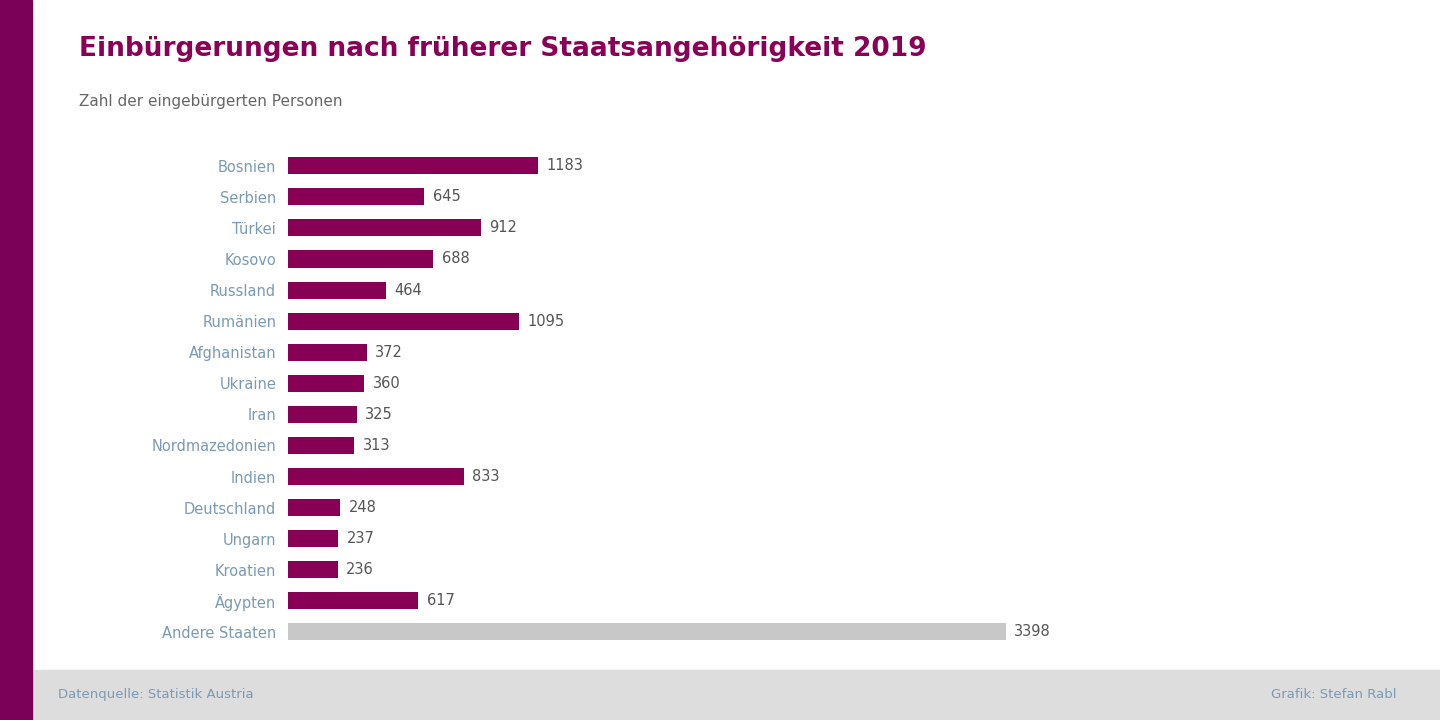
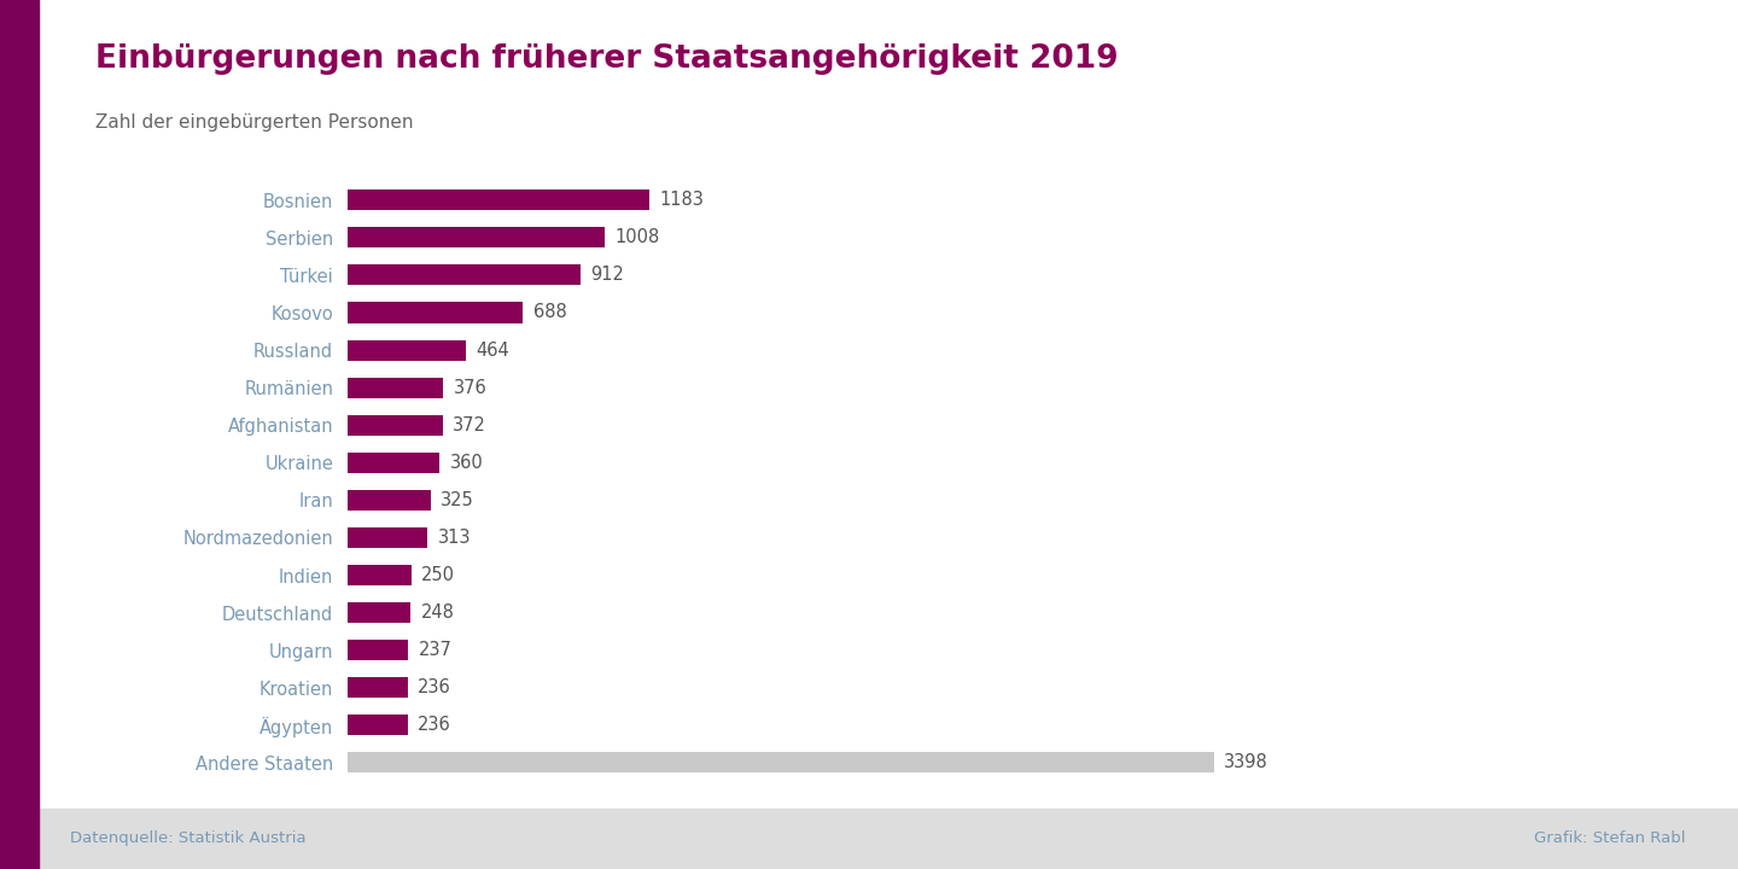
Serbien: 645 -> 1008
Rumänien: 1095 -> 376
Indien: 833 -> 250
Ägypten: 617 -> 236
